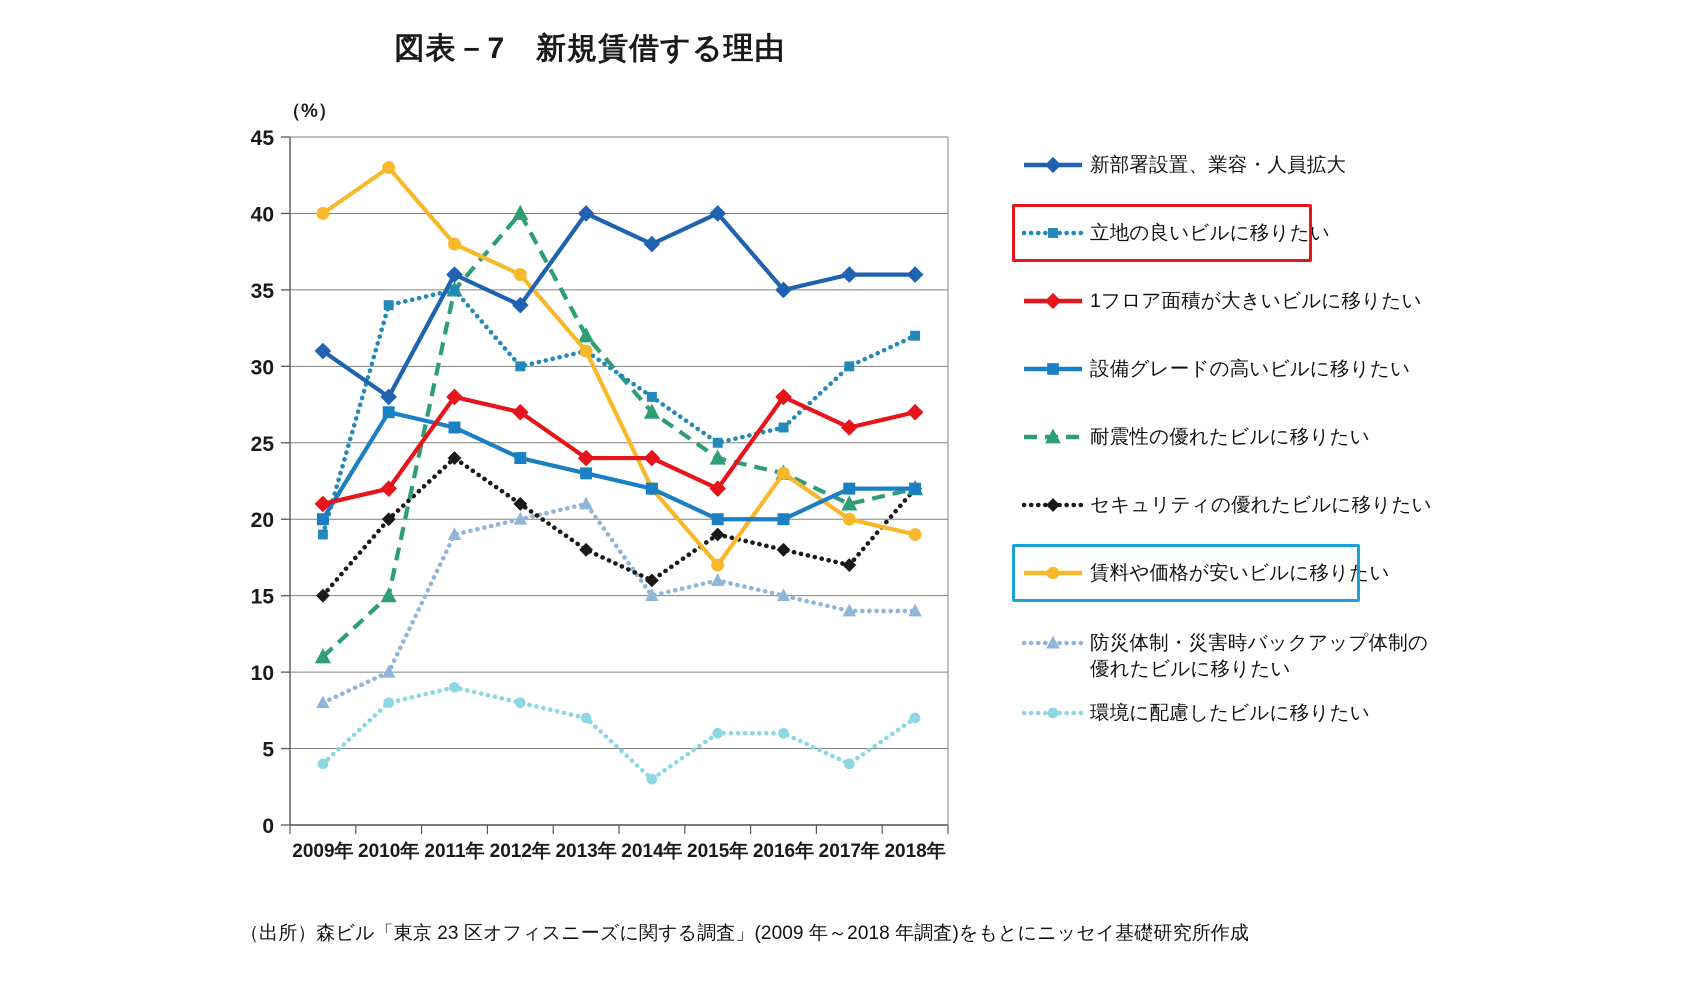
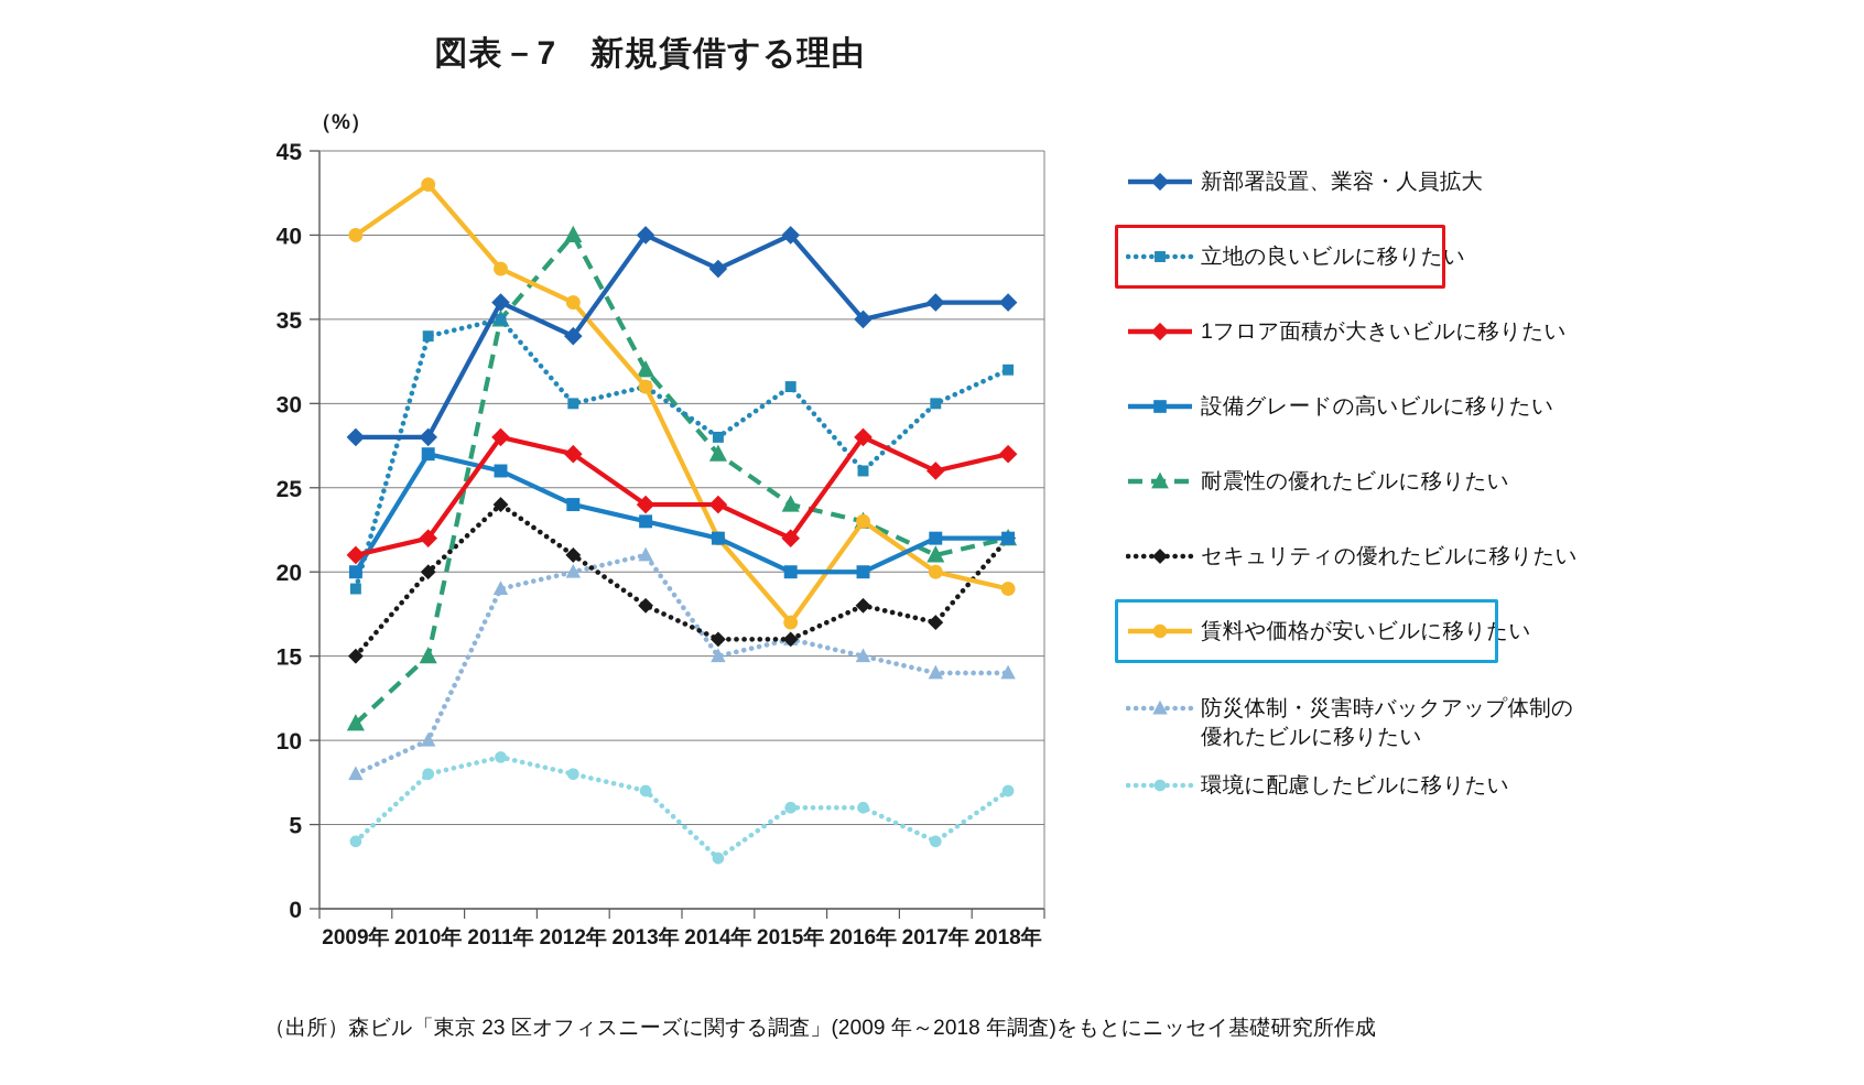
新部署設置、業容・人員拡大/2009年: 31 -> 28
立地の良いビルに移りたい/2015年: 25 -> 31
セキュリティの優れたビルに移りたい/2015年: 19 -> 16
